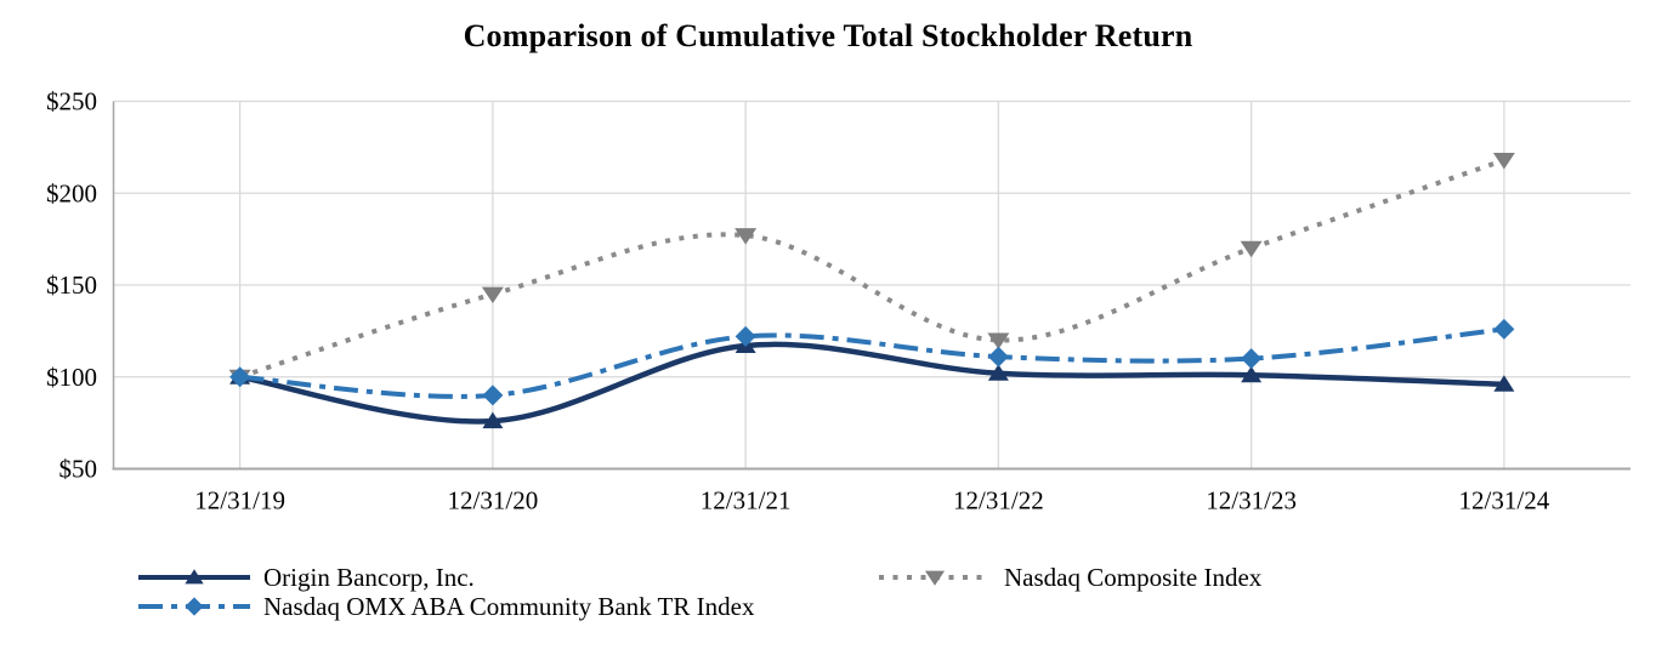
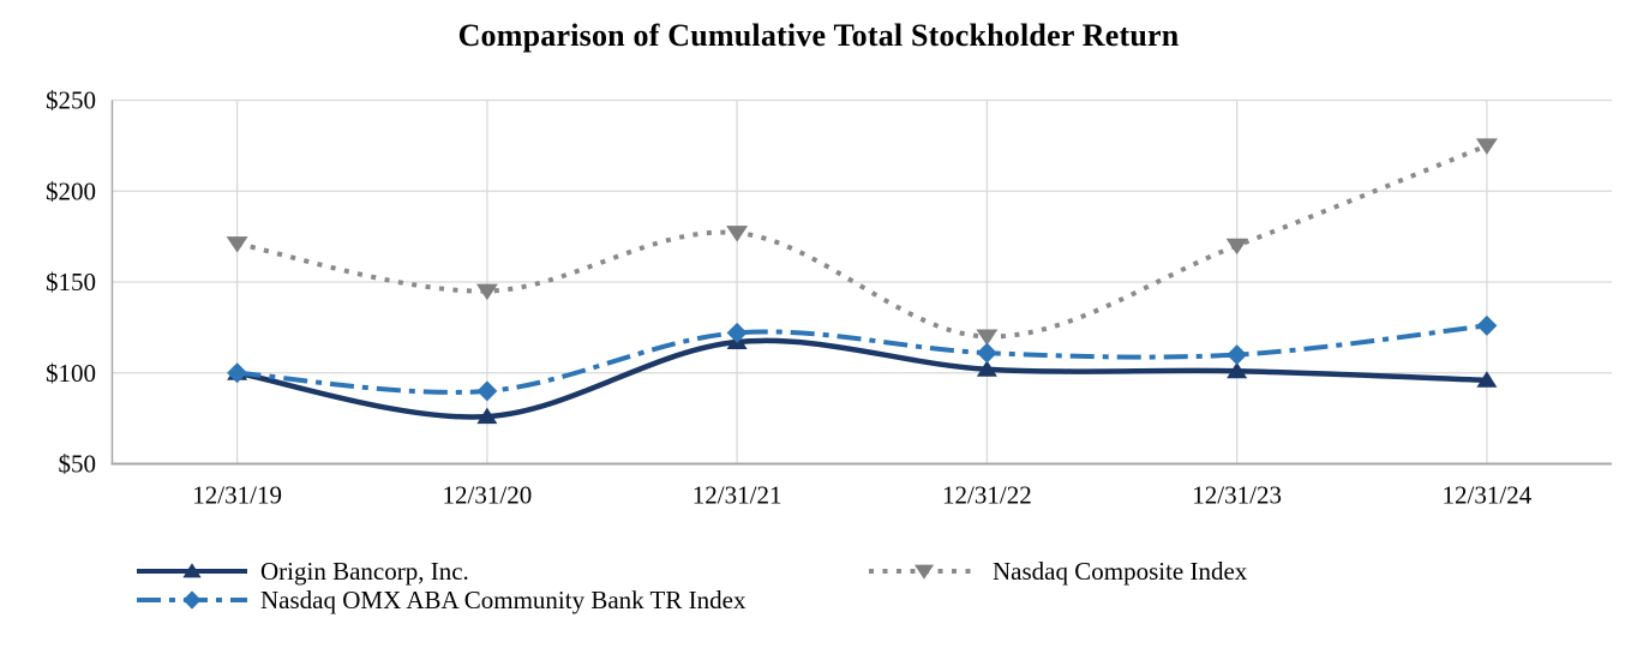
Nasdaq Composite Index/12/31/19: $100 -> $171
Nasdaq Composite Index/12/31/24: $218 -> $225
